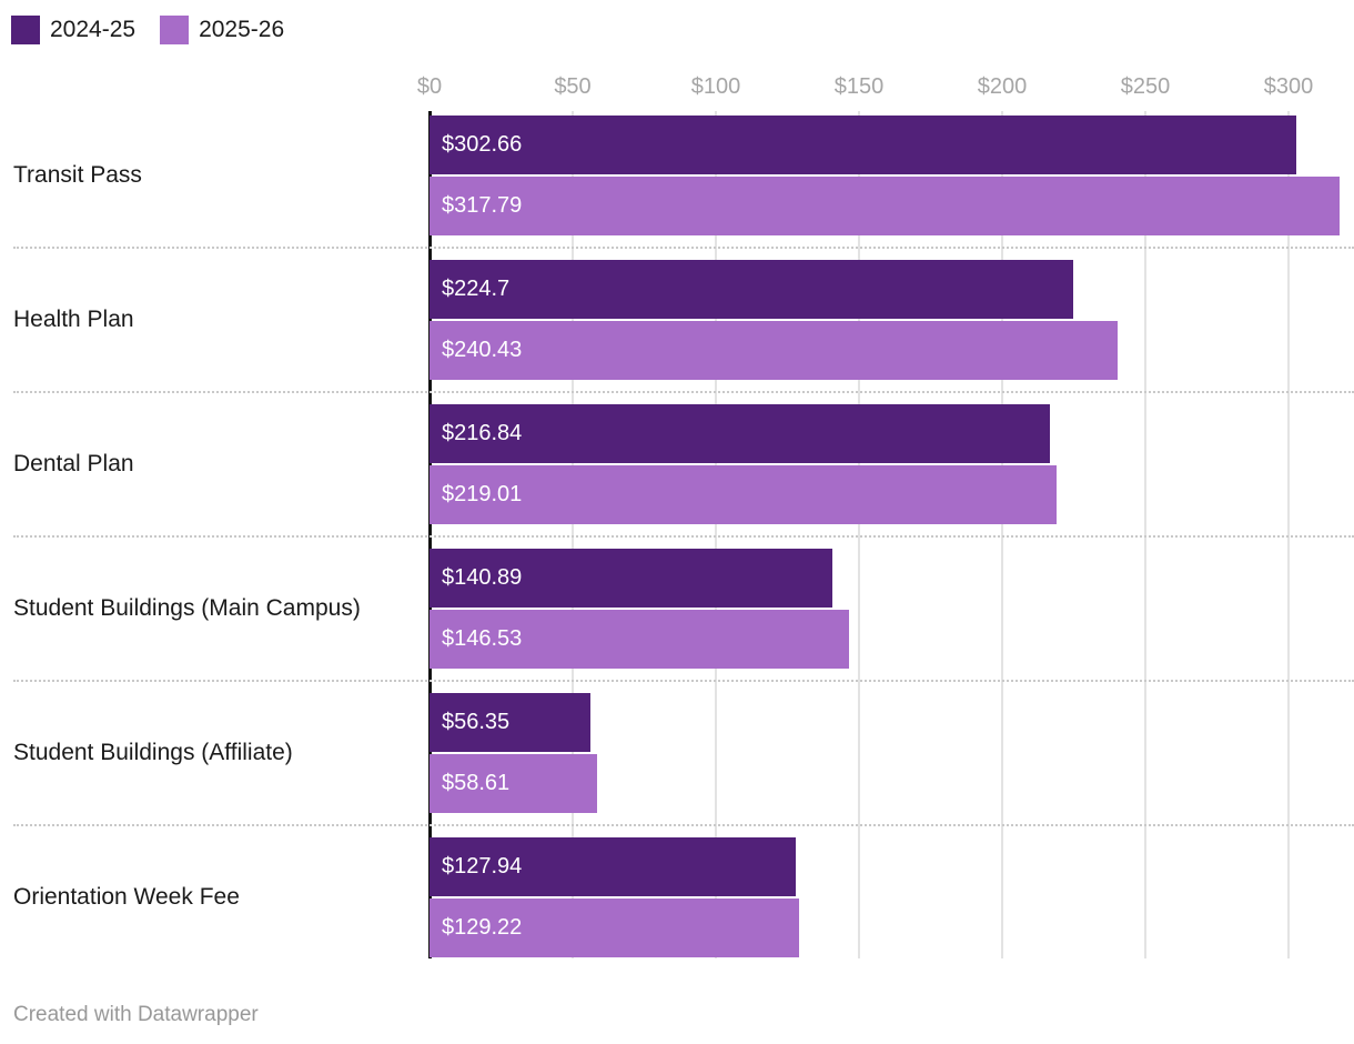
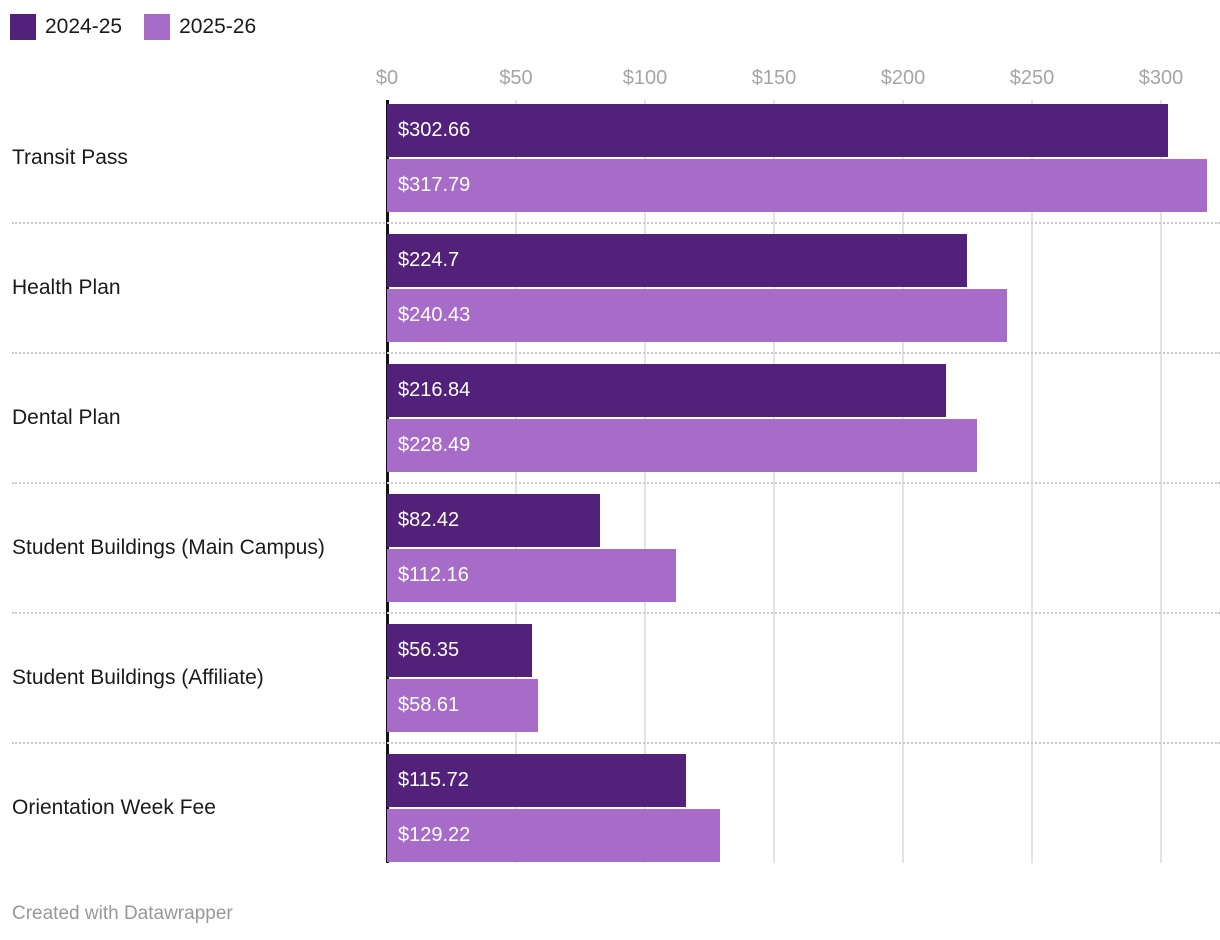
2025-26/Dental Plan: $219.01 -> $228.49
2024-25/Student Buildings (Main Campus): $140.89 -> $82.42
2025-26/Student Buildings (Main Campus): $146.53 -> $112.16
2024-25/Orientation Week Fee: $127.94 -> $115.72
